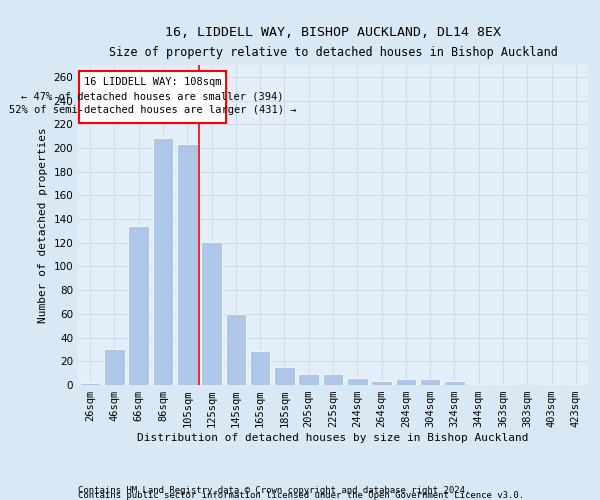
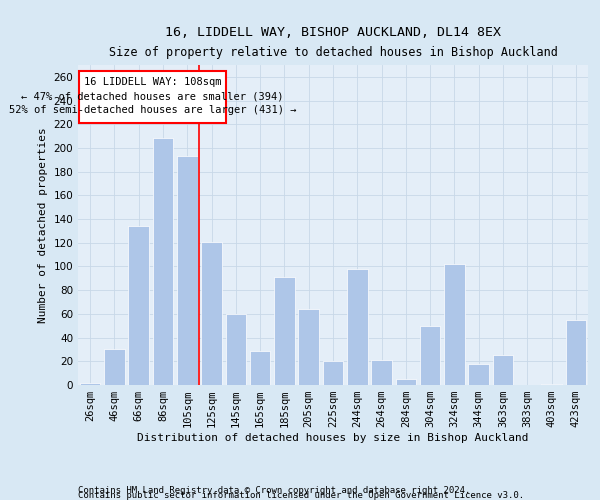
105sqm: 203 -> 193
185sqm: 15 -> 91
205sqm: 9 -> 64
225sqm: 9 -> 20
244sqm: 6 -> 98
264sqm: 3 -> 21
304sqm: 5 -> 50
324sqm: 3 -> 102
344sqm: 1 -> 18
363sqm: 1 -> 25
423sqm: 1 -> 55
